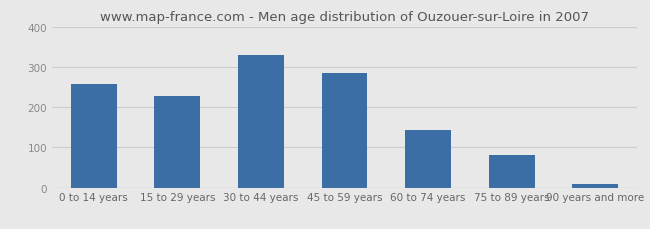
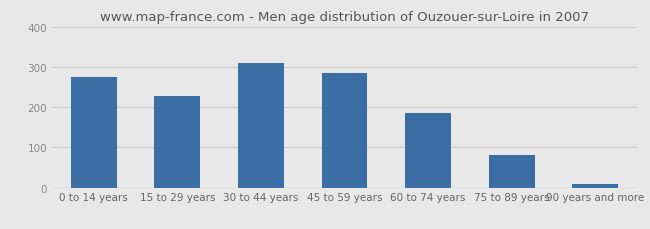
0 to 14 years: 258 -> 275
30 to 44 years: 330 -> 310
60 to 74 years: 143 -> 185
